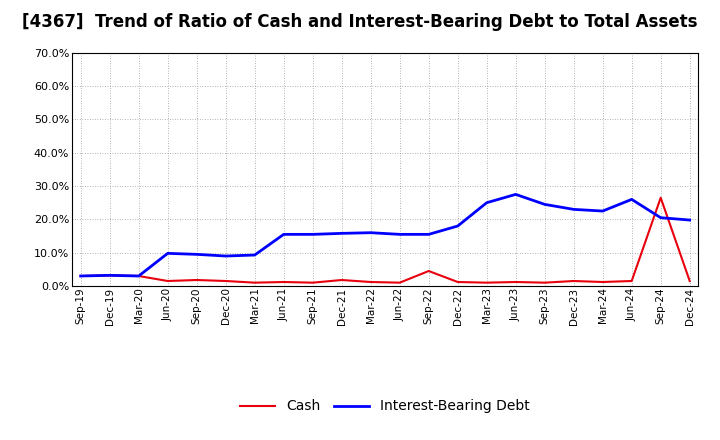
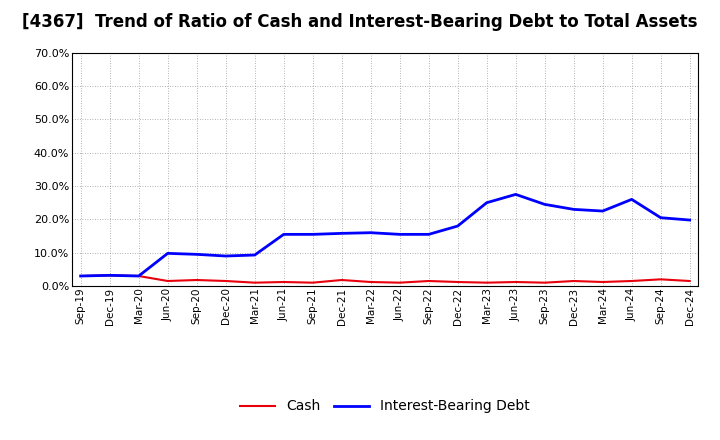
Cash/Sep-22: 4.5% -> 1.5%
Cash/Sep-24: 26.5% -> 2.0%
